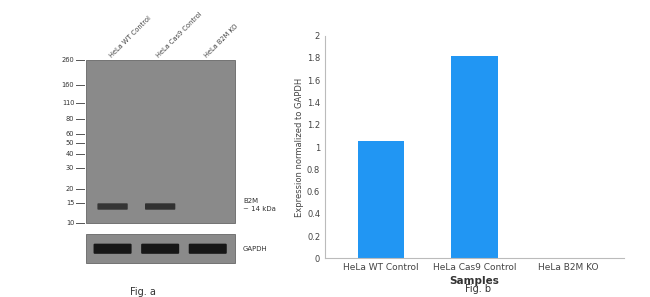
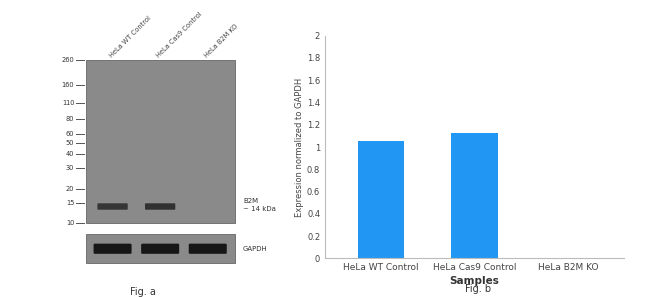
HeLa Cas9 Control: 1.82 -> 1.13
